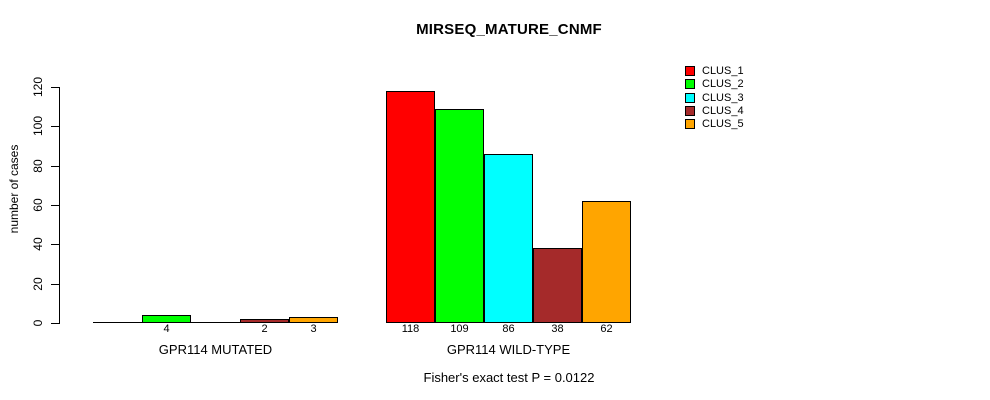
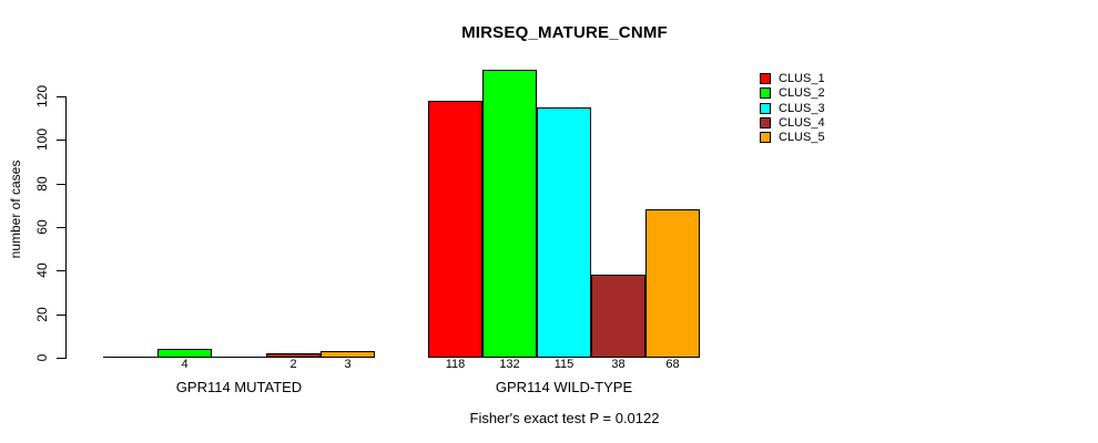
CLUS_2/GPR114 WILD-TYPE: 109 -> 132
CLUS_3/GPR114 WILD-TYPE: 86 -> 115
CLUS_5/GPR114 WILD-TYPE: 62 -> 68
